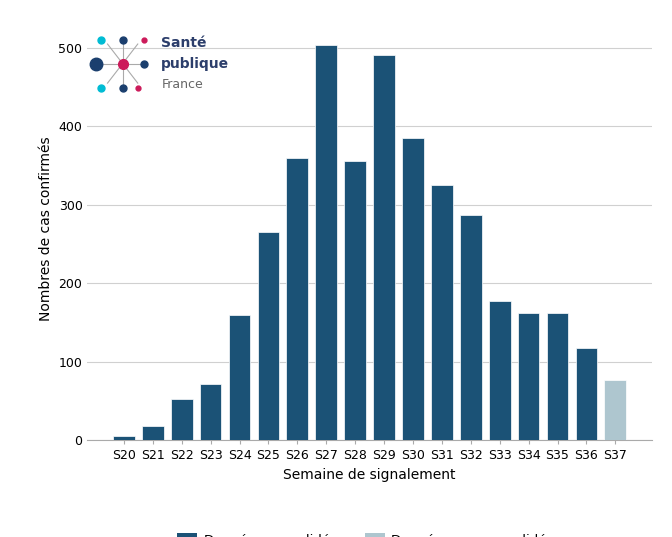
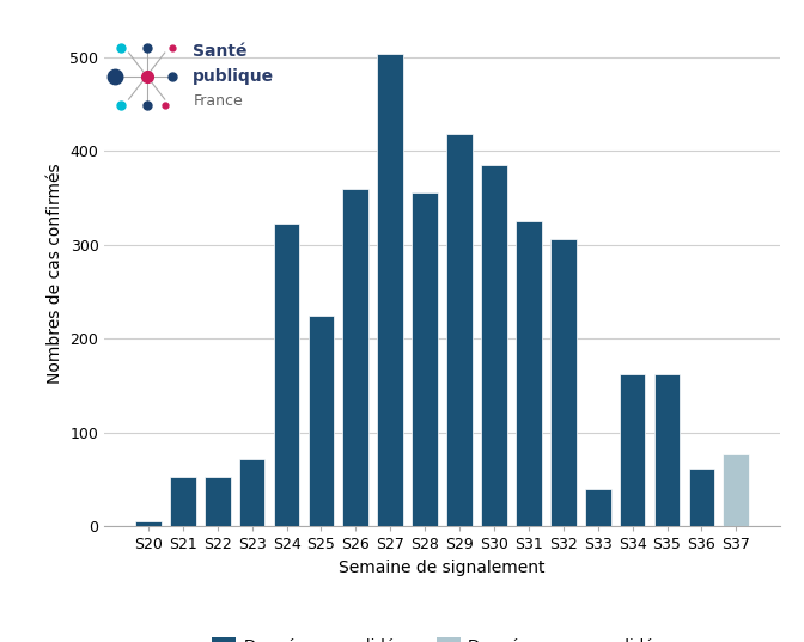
S21: 18 -> 52
S24: 160 -> 322
S25: 265 -> 224
S29: 490 -> 418
S32: 287 -> 306
S33: 178 -> 40
S36: 118 -> 62
